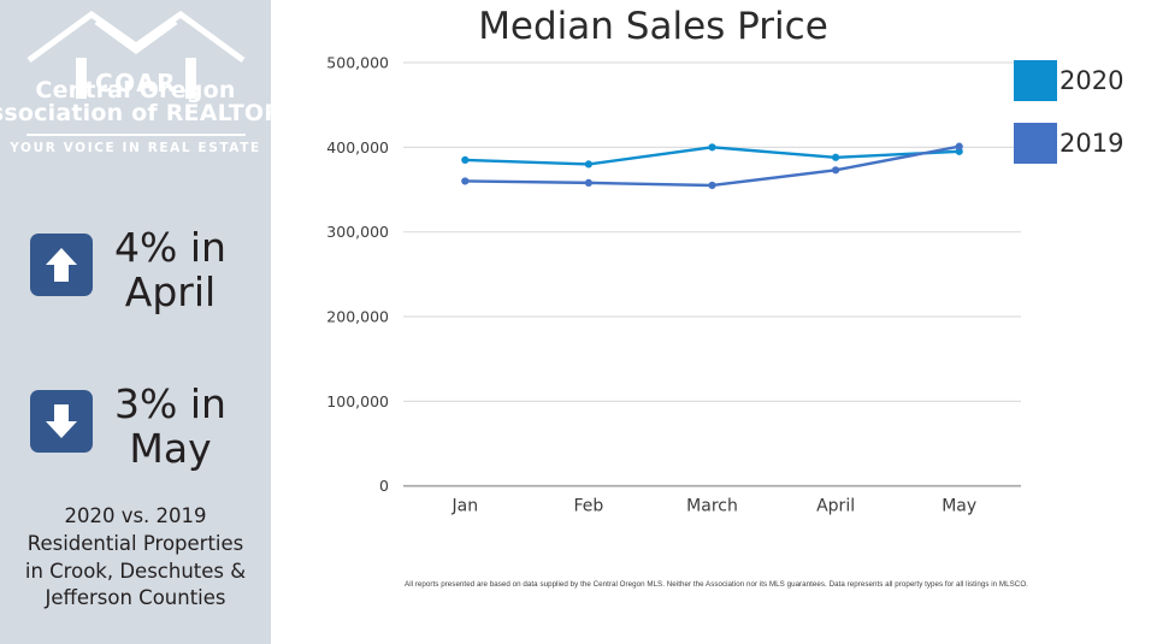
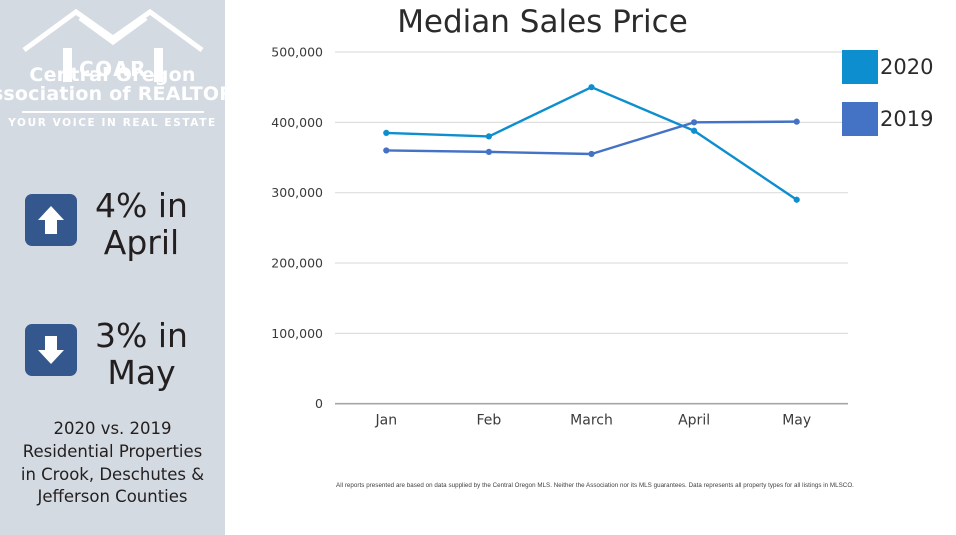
2020/March: 400000 -> 450000
2019/April: 370000 -> 400000
2020/May: 400000 -> 290000
